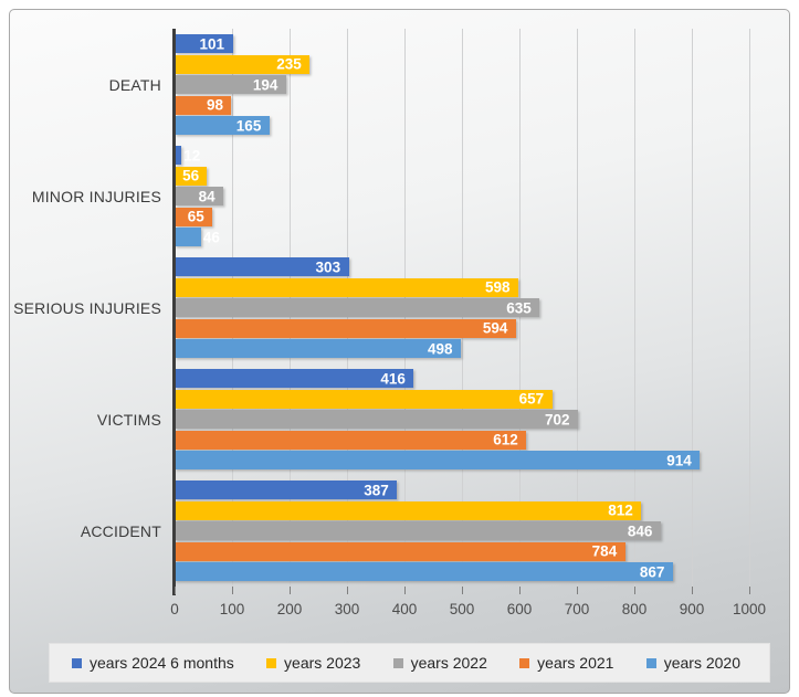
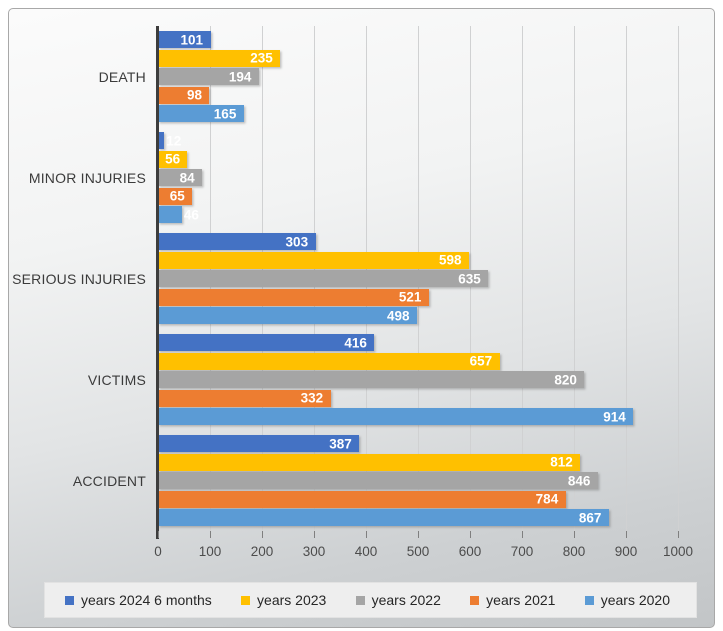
years 2021/SERIOUS INJURIES: 594 -> 521
years 2022/VICTIMS: 702 -> 820
years 2021/VICTIMS: 612 -> 332
